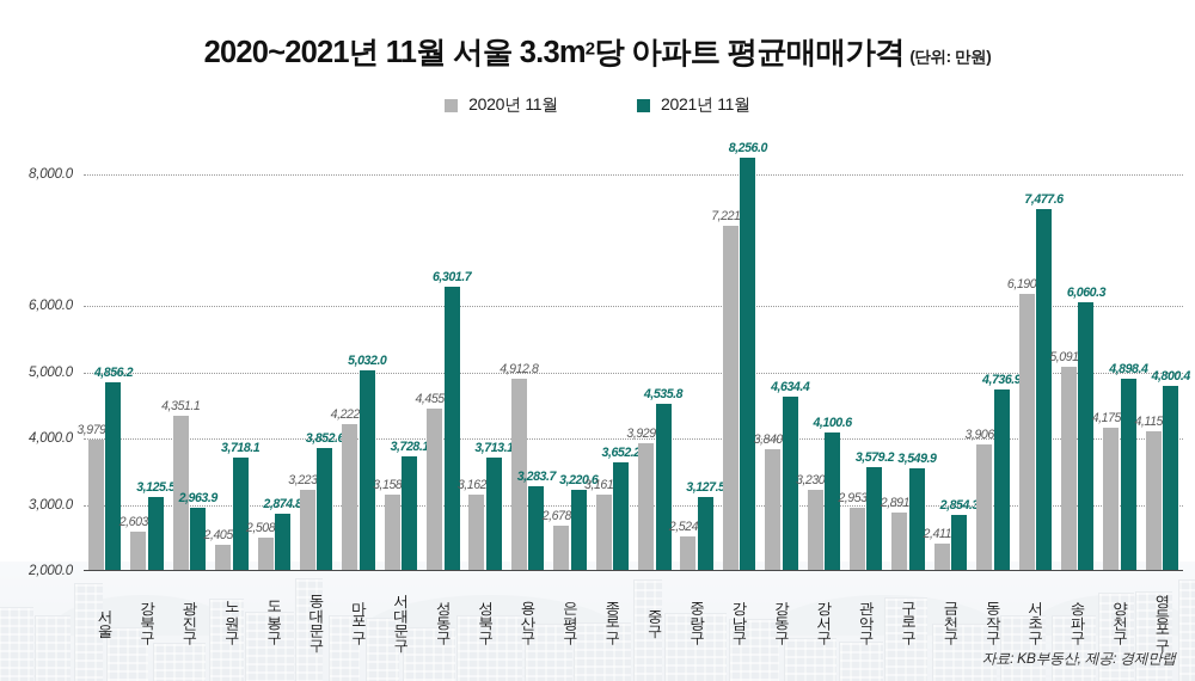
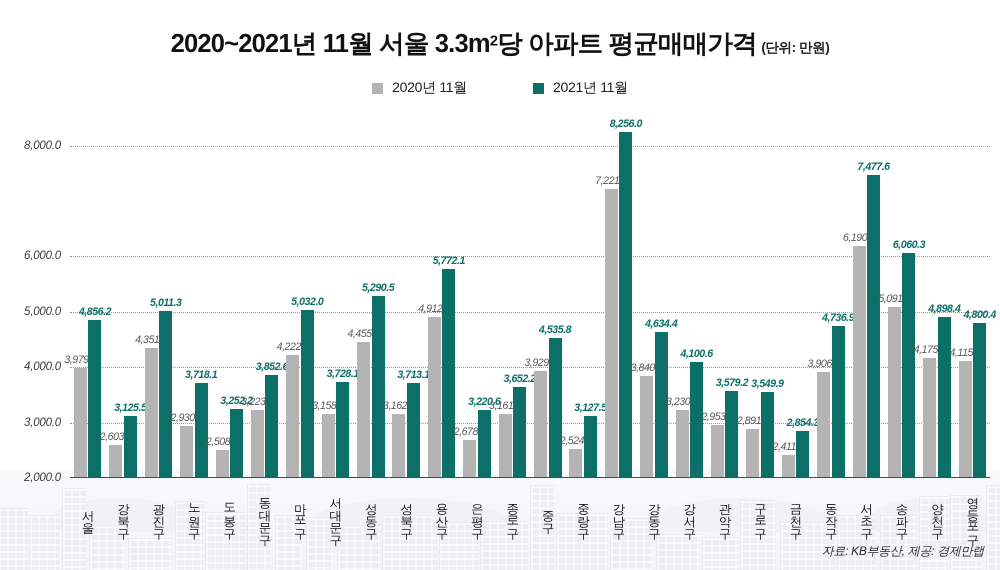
2021년 11월/광진구: 2,963.9 -> 5,011.3
2020년 11월/노원구: 2,405.1 -> 2,930.6
2021년 11월/도봉구: 2,874.8 -> 3,252.2
2021년 11월/성동구: 6,301.7 -> 5,290.5
2021년 11월/용산구: 3,283.7 -> 5,772.1
